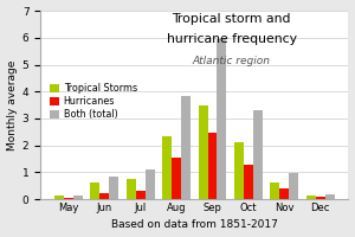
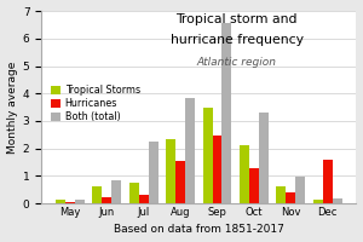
Both (total)/Jul: 1.10 -> 2.25
Both (total)/Sep: 5.95 -> 6.55
Hurricanes/Dec: 0.08 -> 1.60
